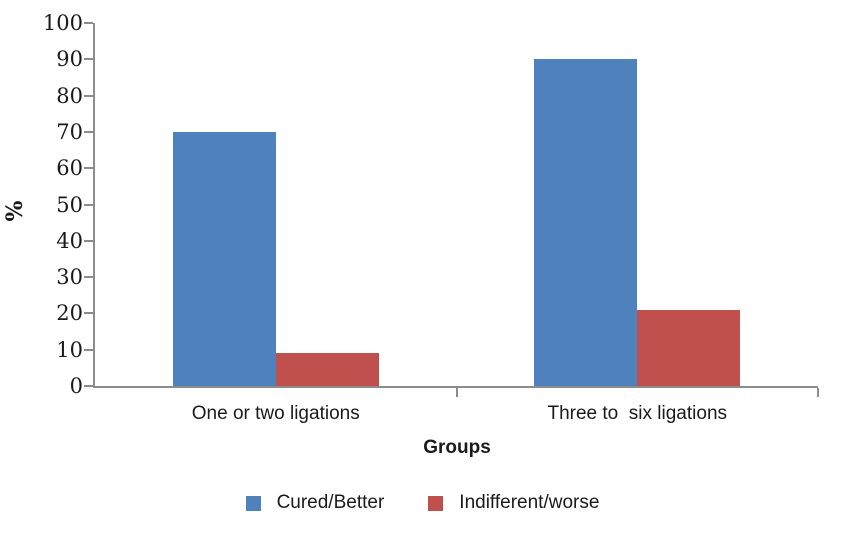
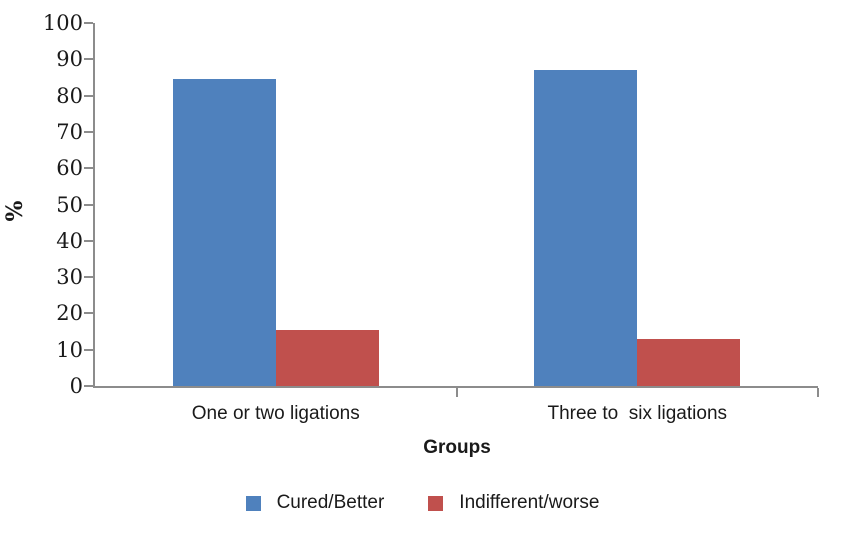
Cured/Better/One or two ligations: 70 -> 84
Indifferent/worse/One or two ligations: 9 -> 16
Cured/Better/Three to six ligations: 90 -> 87
Indifferent/worse/Three to six ligations: 21 -> 13
